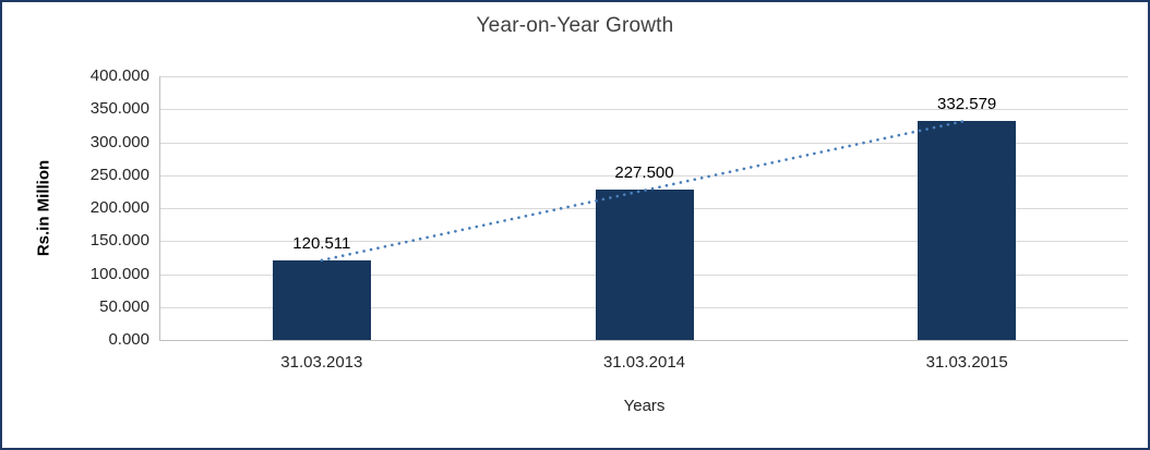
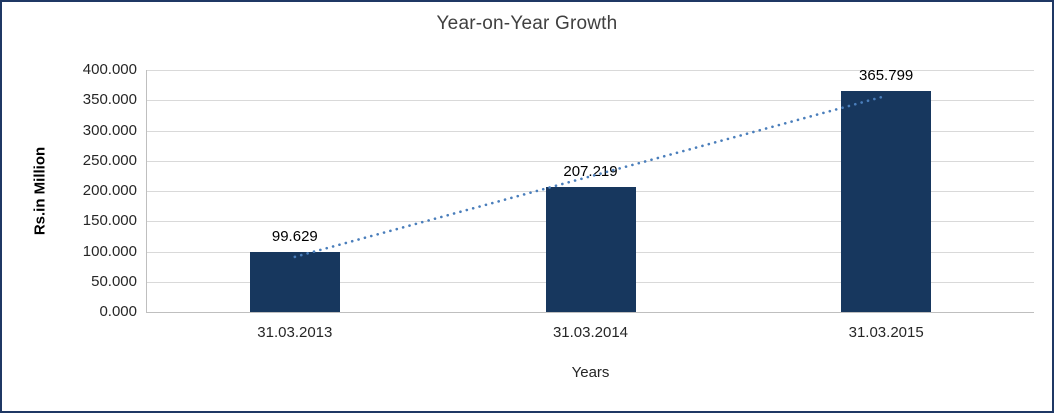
31.03.2013: 120.511 -> 99.629
31.03.2014: 227.500 -> 207.219
31.03.2015: 332.579 -> 365.799
